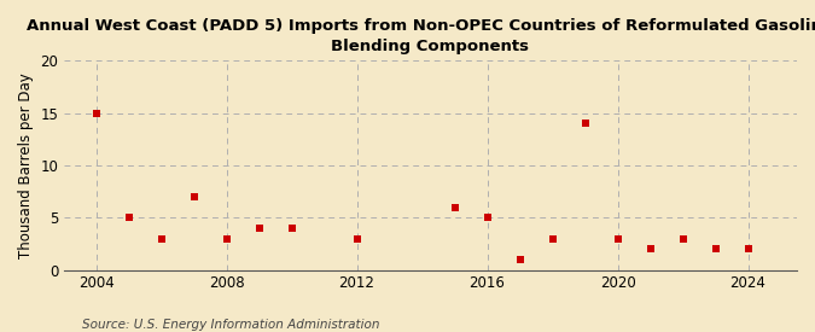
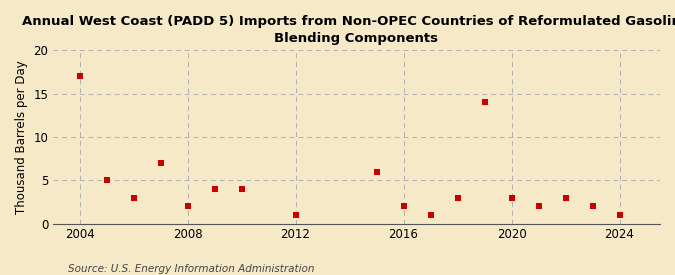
2004: 15 -> 17
2008: 3 -> 2
2012: 3 -> 1
2016: 5 -> 2
2024: 2 -> 1
